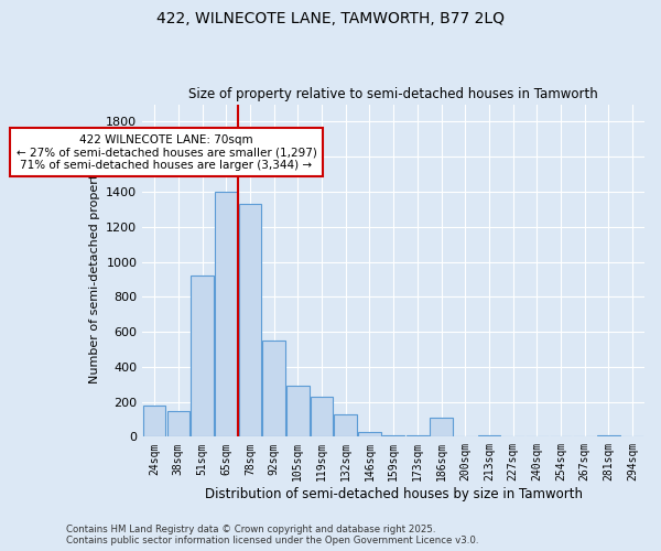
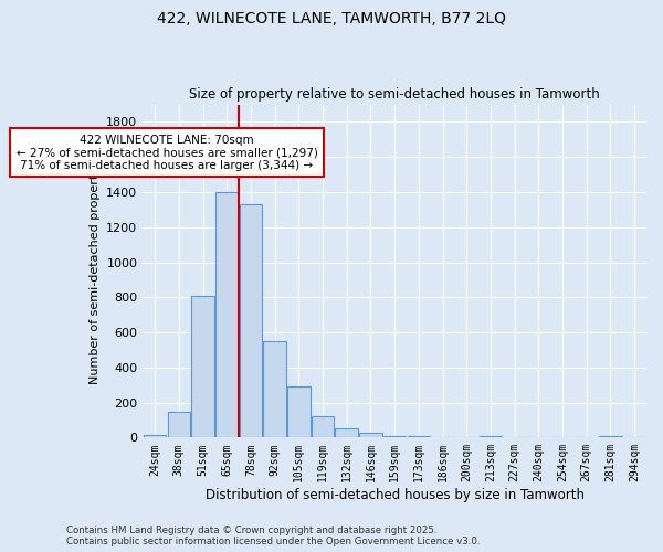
24sqm: 180 -> 20
51sqm: 920 -> 810
119sqm: 230 -> 120
132sqm: 130 -> 60
186sqm: 110 -> 0
